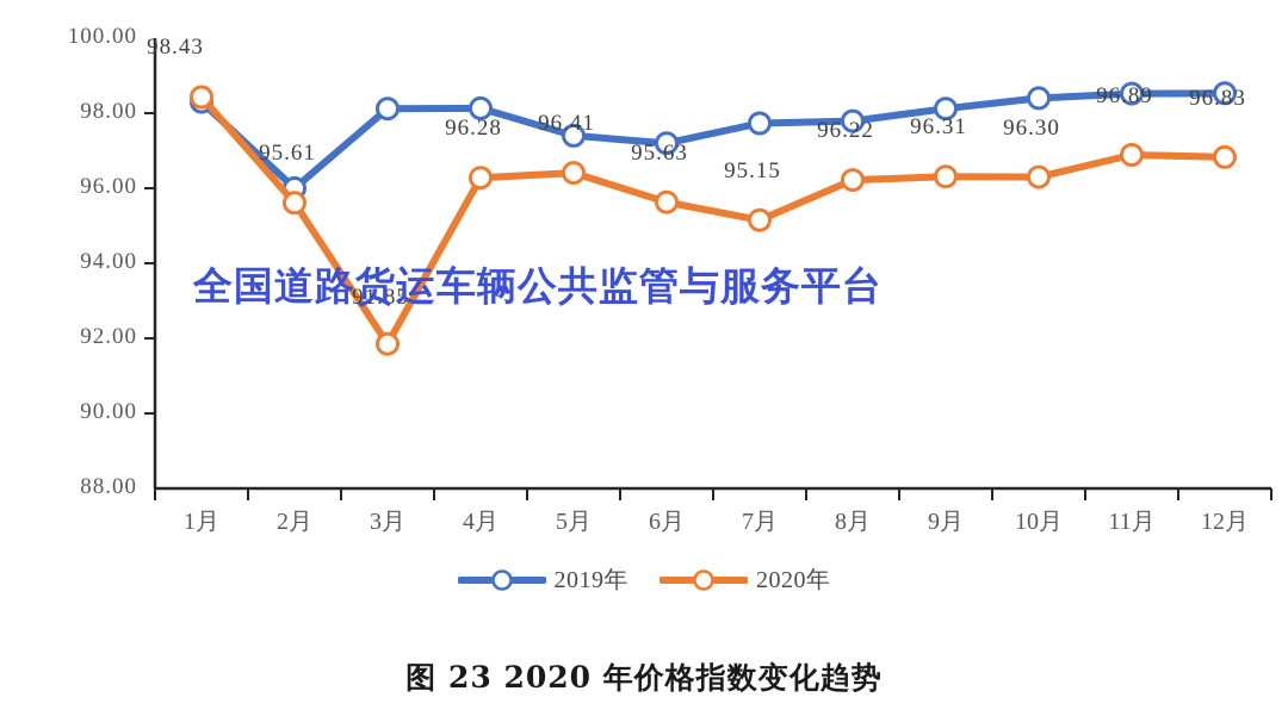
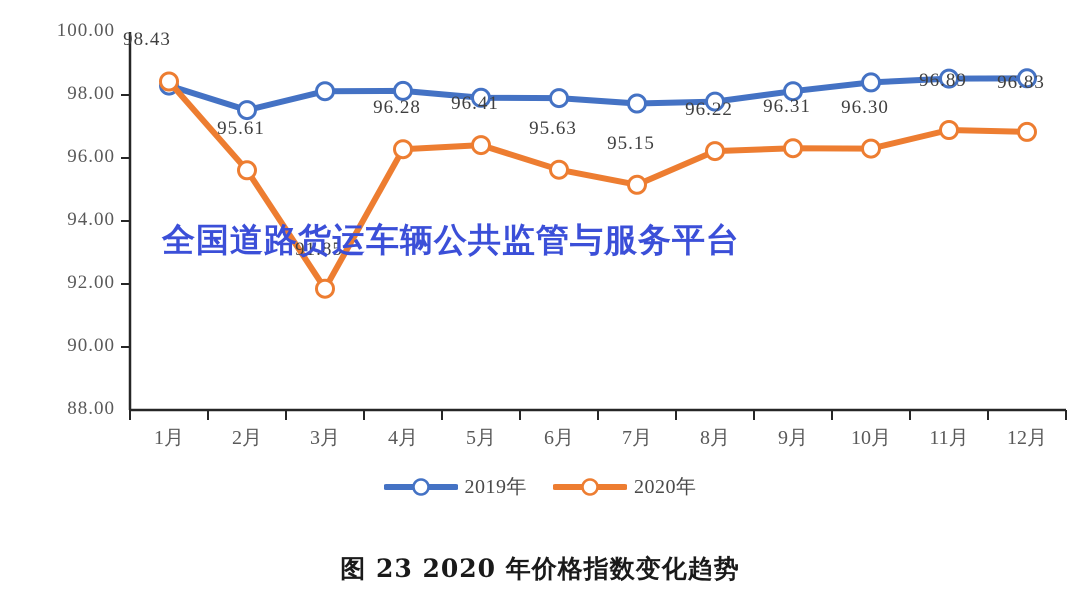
2019年/2月: 96.0 -> 97.5
2019年/5月: 97.4 -> 97.9
2019年/6月: 97.2 -> 97.9
